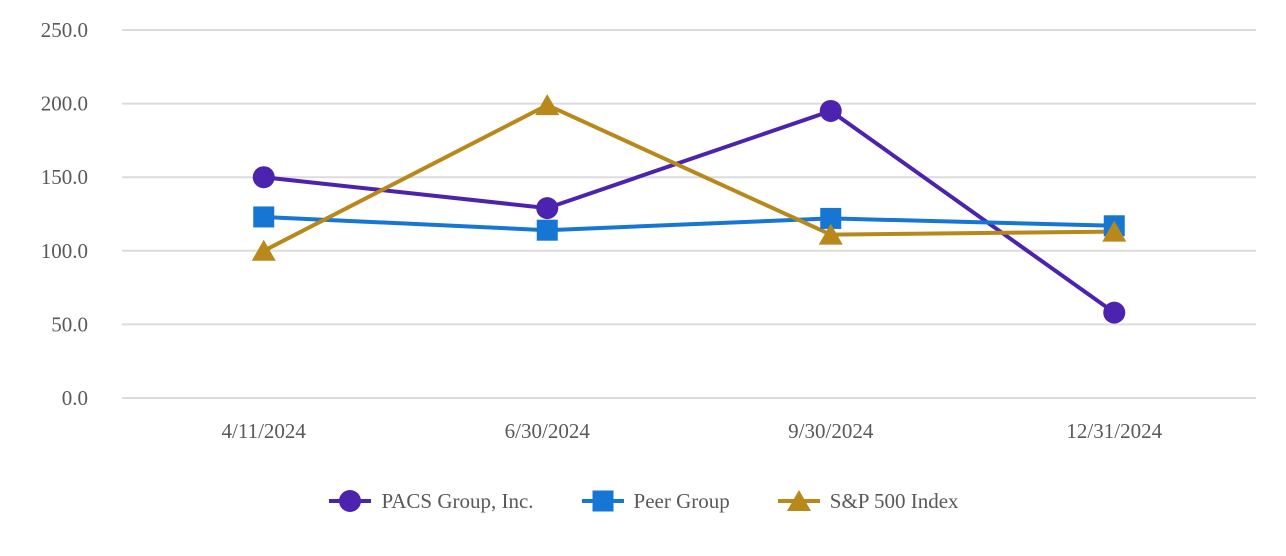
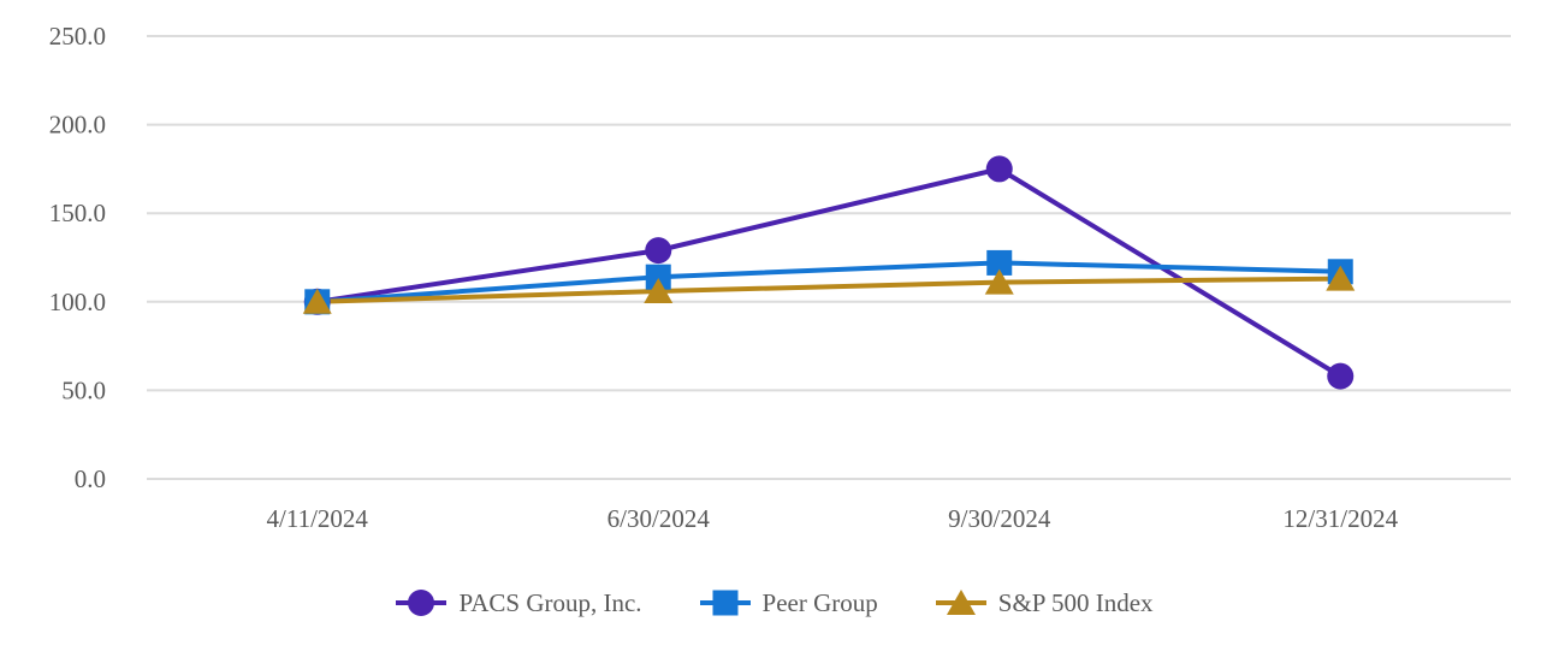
PACS Group, Inc./4/11/2024: 150 -> 100
Peer Group/4/11/2024: 123 -> 100
S&P 500 Index/6/30/2024: 199 -> 106
PACS Group, Inc./9/30/2024: 195 -> 175
